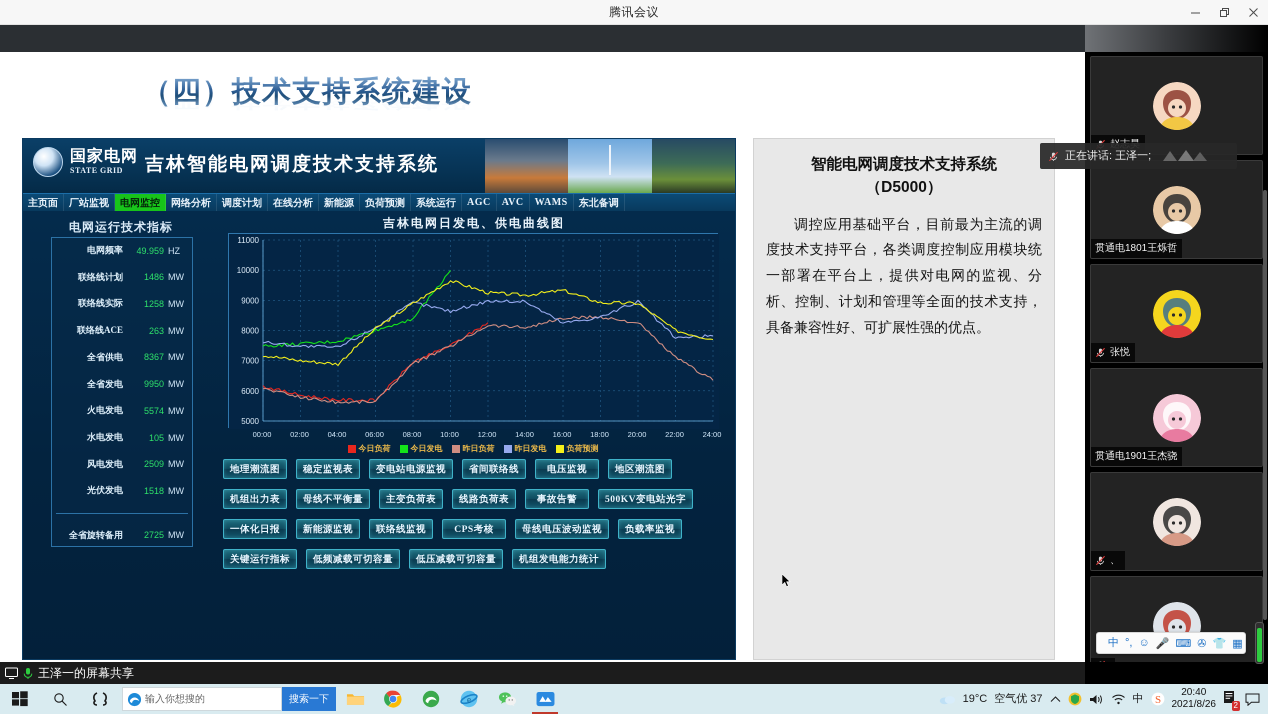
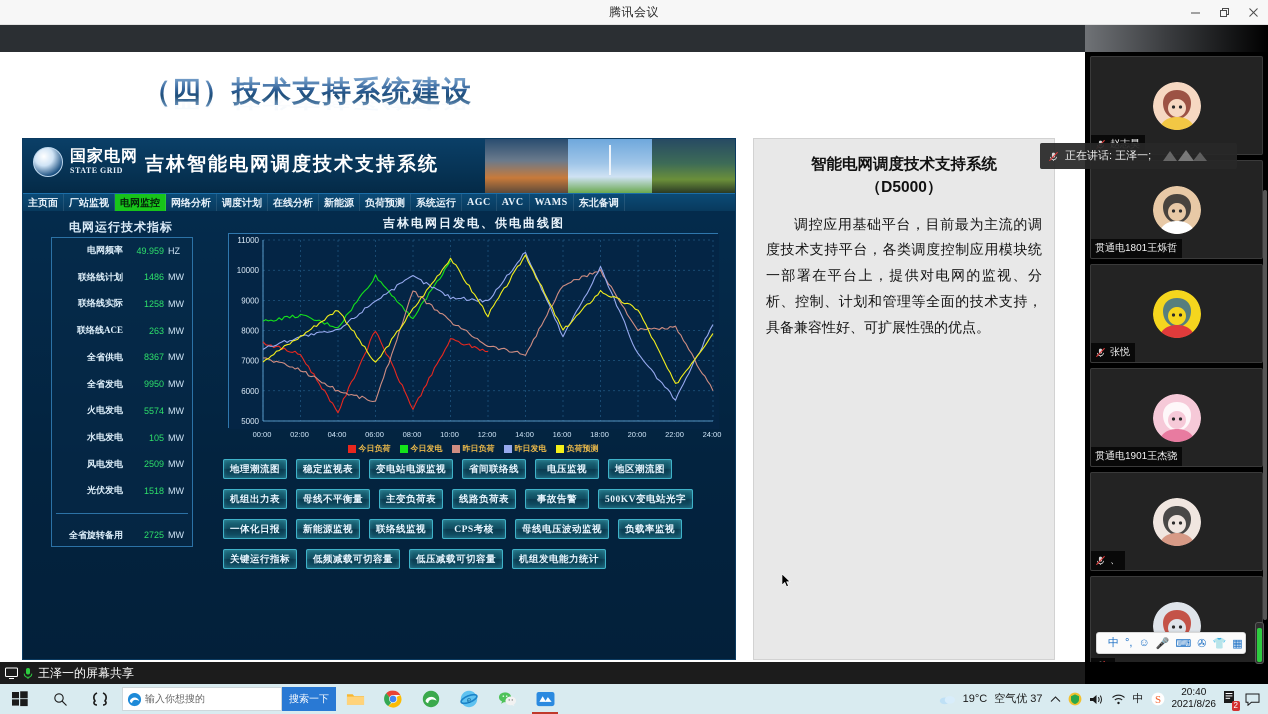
今日负荷/00:00: 6200 -> 7600
今日发电/00:00: 7500 -> 8300
昨日负荷/00:00: 6100 -> 7100
昨日发电/00:00: 7600 -> 7400
负荷预测/00:00: 7200 -> 7000
今日负荷/02:00: 5800 -> 7200
今日发电/02:00: 7600 -> 8500
昨日负荷/02:00: 5800 -> 6700
昨日发电/02:00: 7500 -> 7800
负荷预测/02:00: 7000 -> 7800
今日负荷/04:00: 5700 -> 5300
今日发电/04:00: 7600 -> 8100
昨日负荷/04:00: 5600 -> 6000
昨日发电/04:00: 7400 -> 8000
负荷预测/04:00: 6900 -> 8700
今日负荷/06:00: 5700 -> 8000
今日发电/06:00: 8000 -> 9800
昨日发电/06:00: 8100 -> 9000
负荷预测/06:00: 8100 -> 6900
今日负荷/08:00: 7000 -> 5400
昨日负荷/08:00: 6900 -> 9300
昨日发电/08:00: 8900 -> 9800
负荷预测/08:00: 8900 -> 8700
今日负荷/10:00: 7500 -> 7700
今日发电/10:00: 10000 -> 10300
昨日负荷/10:00: 7500 -> 8300
昨日发电/10:00: 8600 -> 9100
负荷预测/10:00: 9600 -> 10400
今日负荷/12:00: 8300 -> 7300
昨日负荷/12:00: 8200 -> 7500
负荷预测/12:00: 9200 -> 8500
昨日负荷/14:00: 8100 -> 7200
昨日发电/14:00: 9000 -> 10600
负荷预测/14:00: 9200 -> 10500
昨日负荷/16:00: 8400 -> 9500
昨日发电/16:00: 8200 -> 7800
负荷预测/16:00: 9300 -> 8000
昨日负荷/18:00: 8400 -> 10000
昨日发电/18:00: 8400 -> 10100
负荷预测/18:00: 8900 -> 9300
昨日负荷/20:00: 8200 -> 8000
昨日发电/20:00: 9000 -> 7200
负荷预测/20:00: 8900 -> 8700
昨日负荷/22:00: 7100 -> 8100
昨日发电/22:00: 7800 -> 5700
负荷预测/22:00: 8000 -> 6200
昨日负荷/24:00: 6400 -> 6000
昨日发电/24:00: 7800 -> 8200
负荷预测/24:00: 7700 -> 7900
